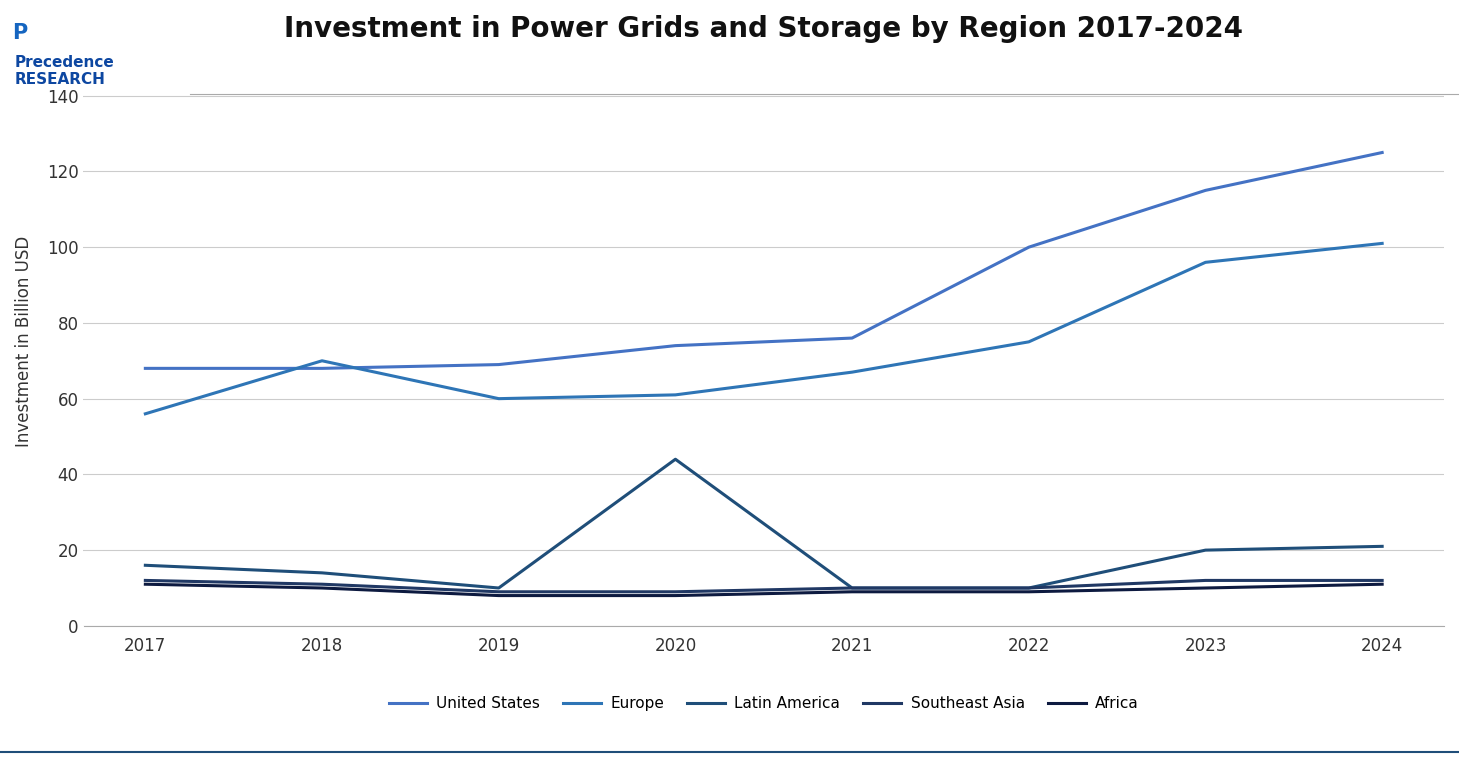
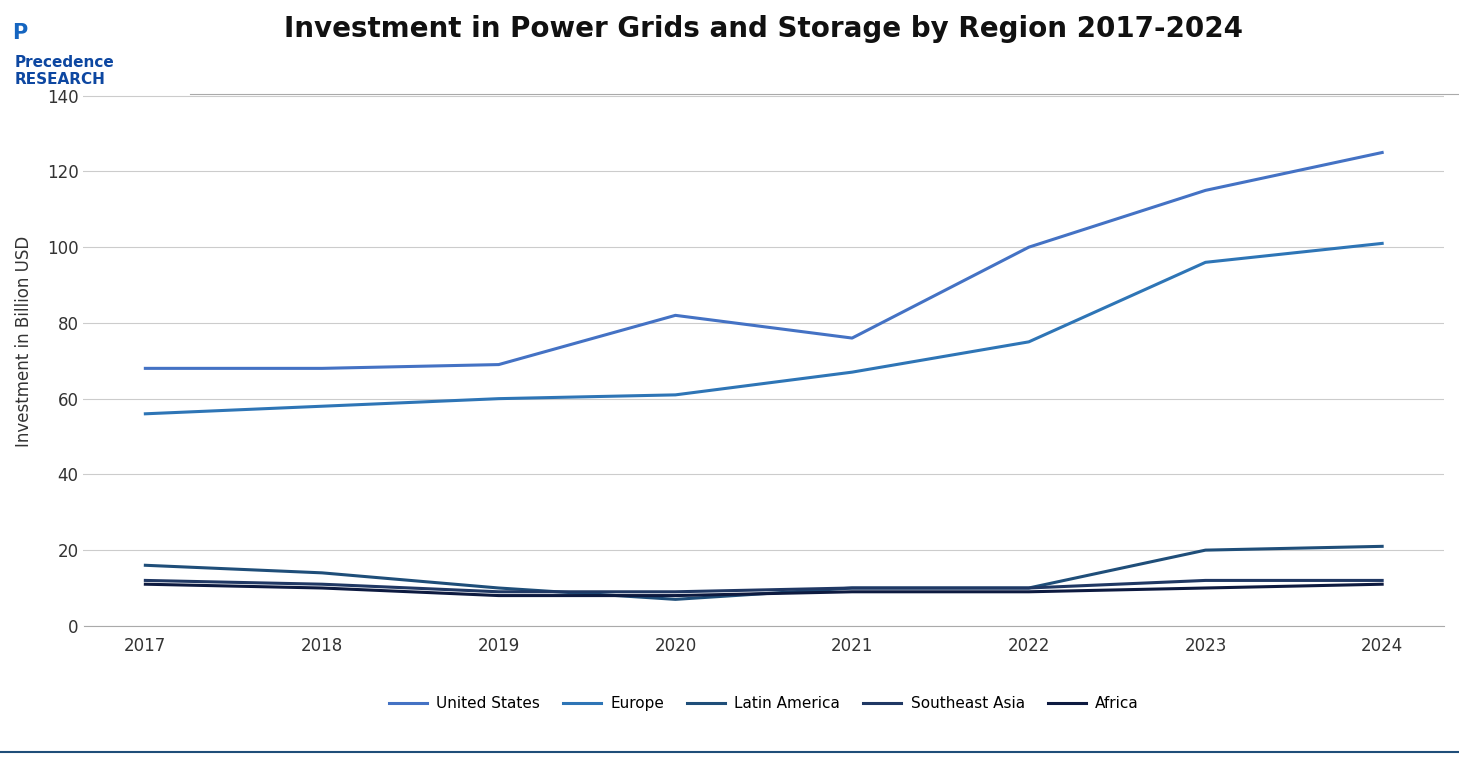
Europe/2018: 70 -> 58
United States/2020: 74 -> 82
Latin America/2020: 44 -> 7
